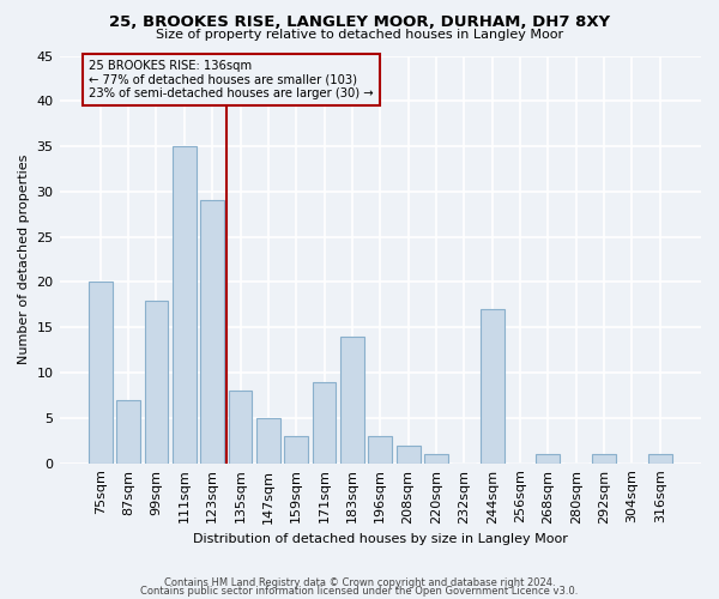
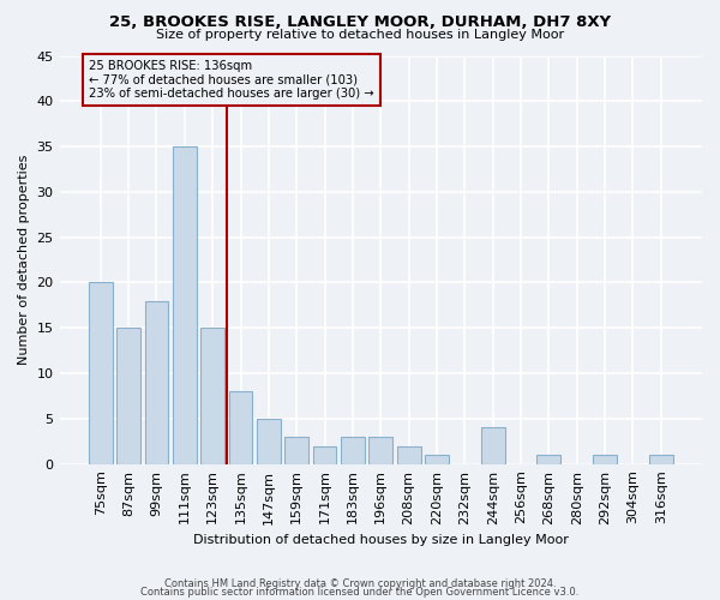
87sqm: 7 -> 15
123sqm: 29 -> 15
171sqm: 9 -> 2
183sqm: 14 -> 3
244sqm: 17 -> 4
